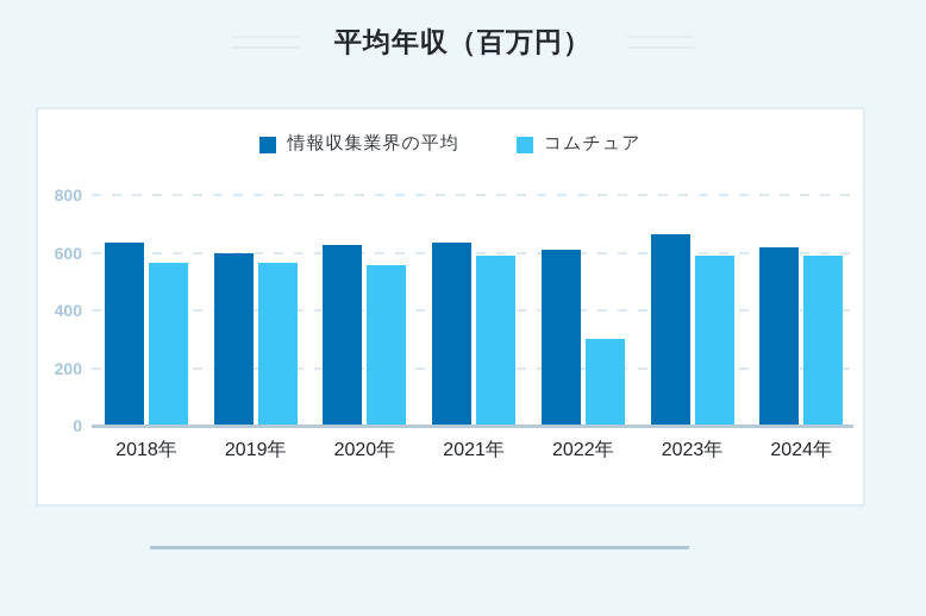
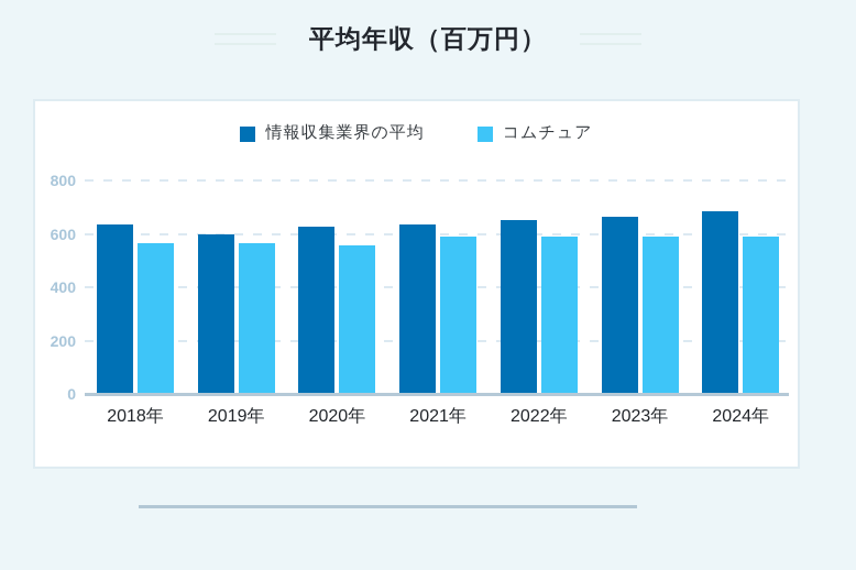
情報収集業界の平均/2022年: 610 -> 650
コムチュア/2022年: 300 -> 590
情報収集業界の平均/2024年: 620 -> 680
